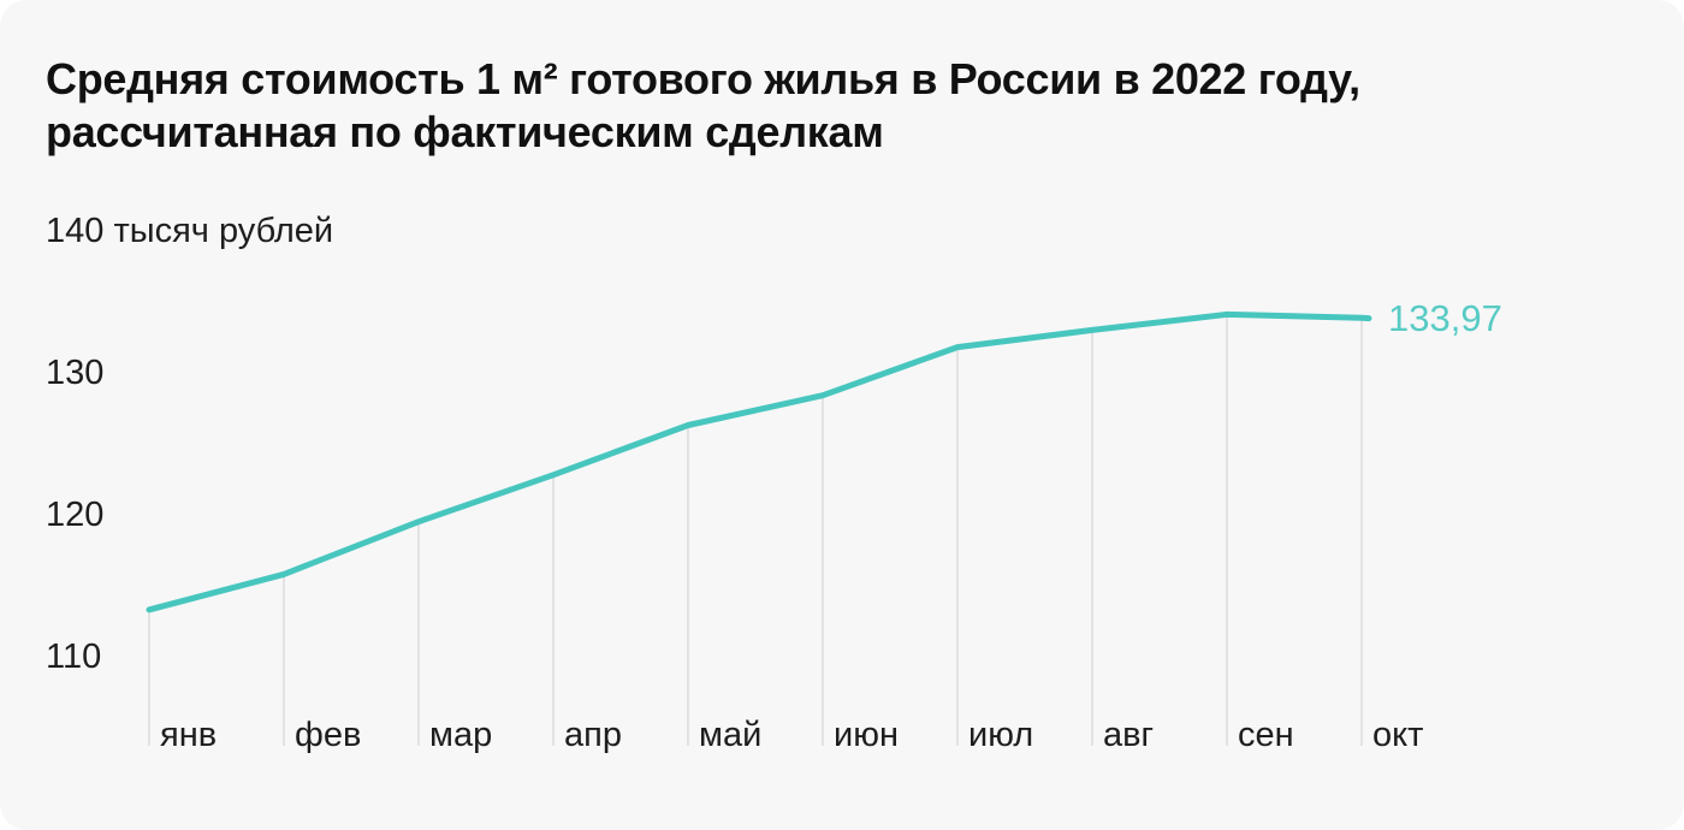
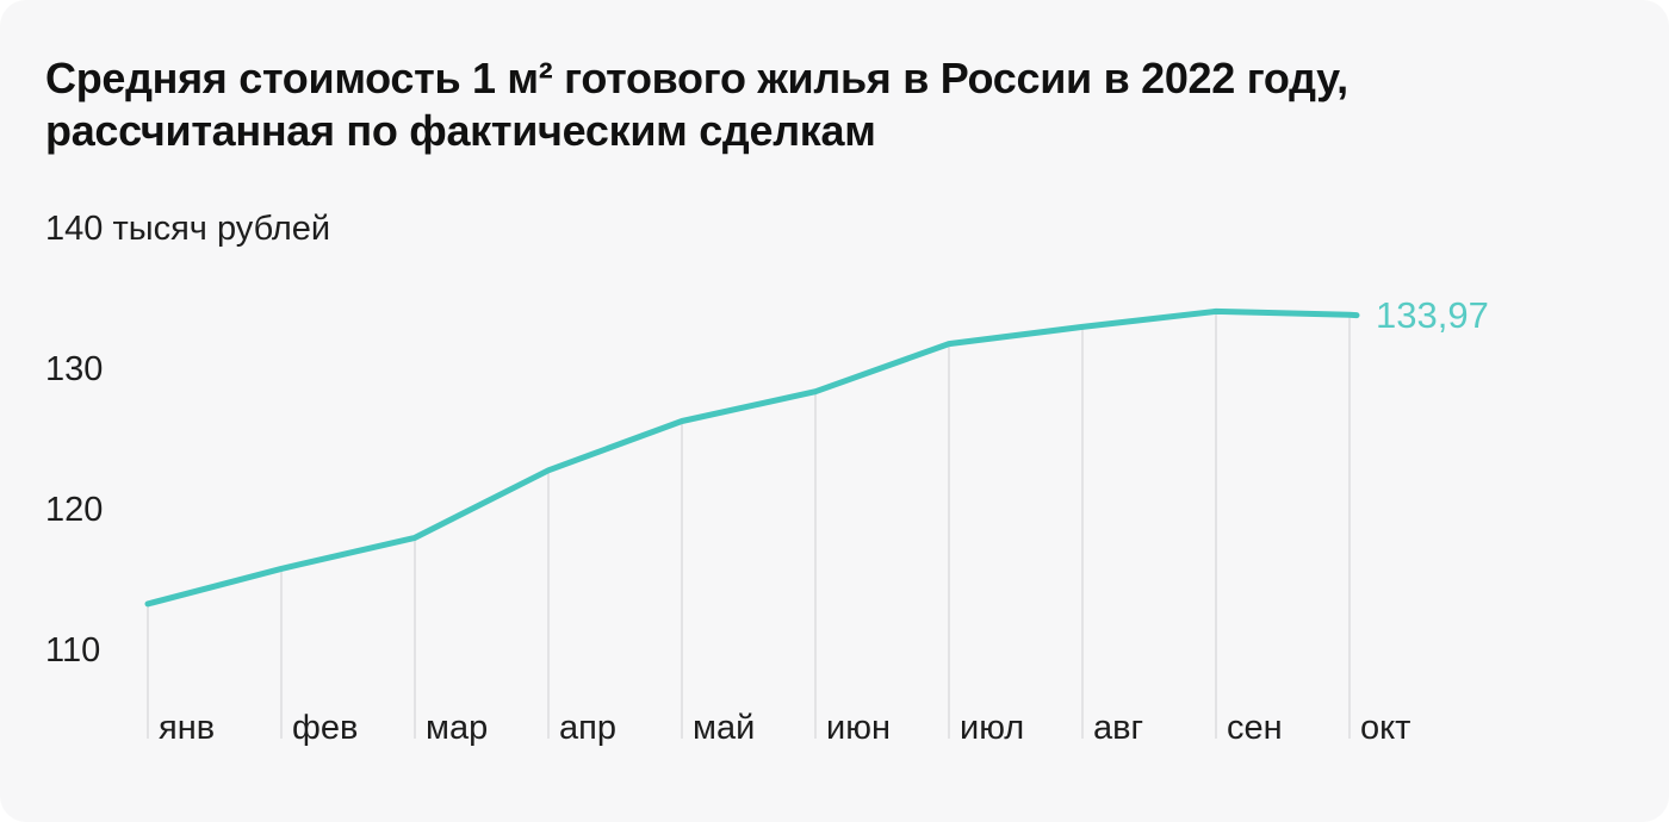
мар: 119.6 -> 118.1
